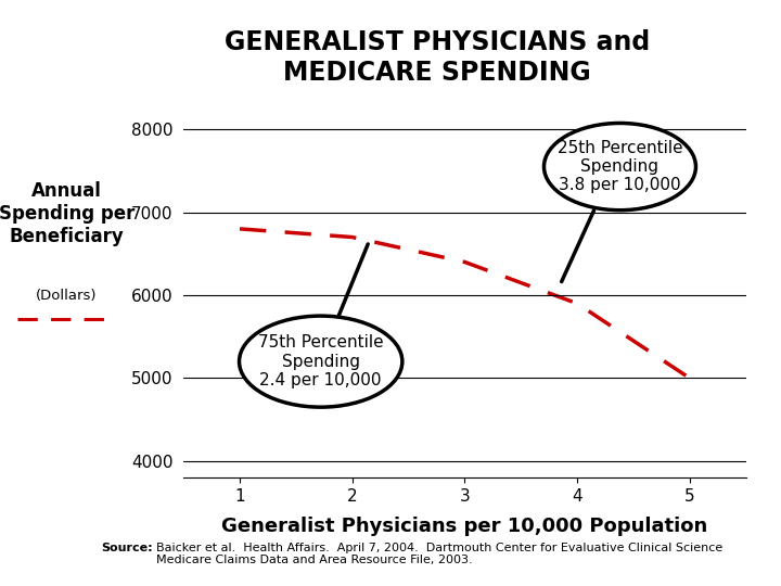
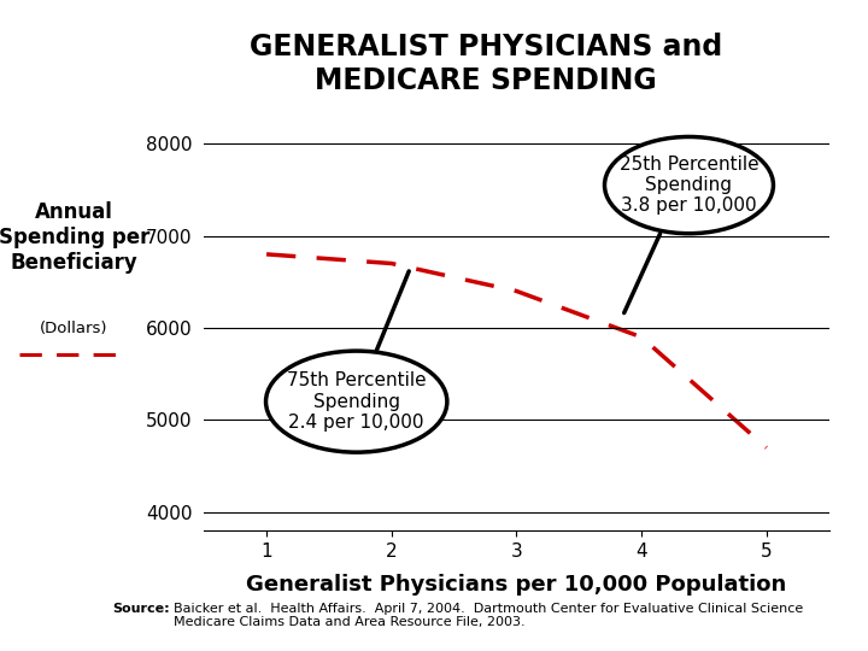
5: 5000 -> 4700
